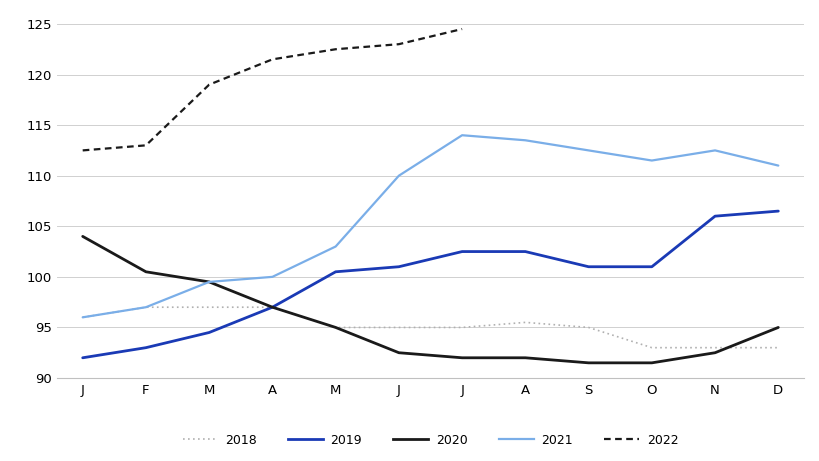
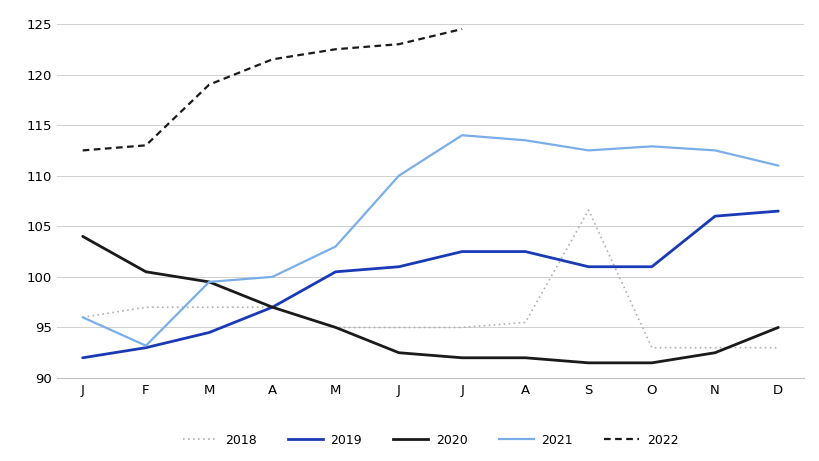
2021/F: 97.0 -> 93.2
2018/S: 95.0 -> 106.6
2021/O: 111.5 -> 112.9
